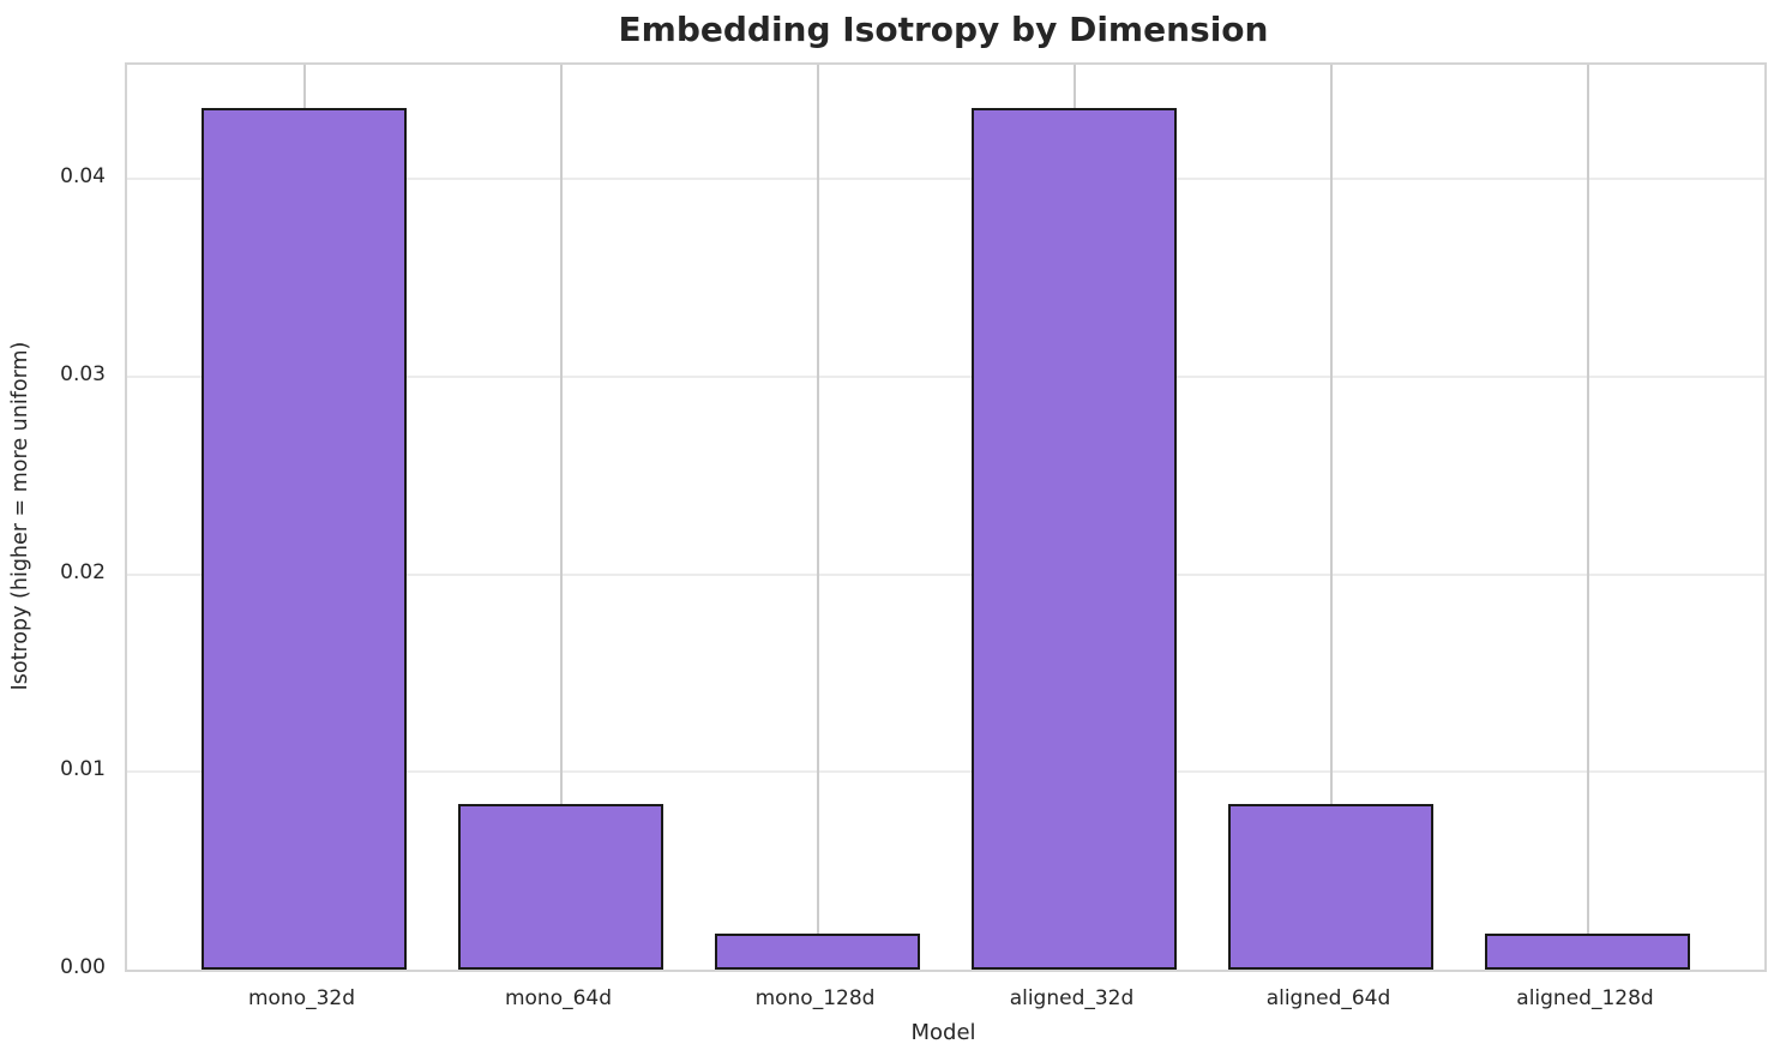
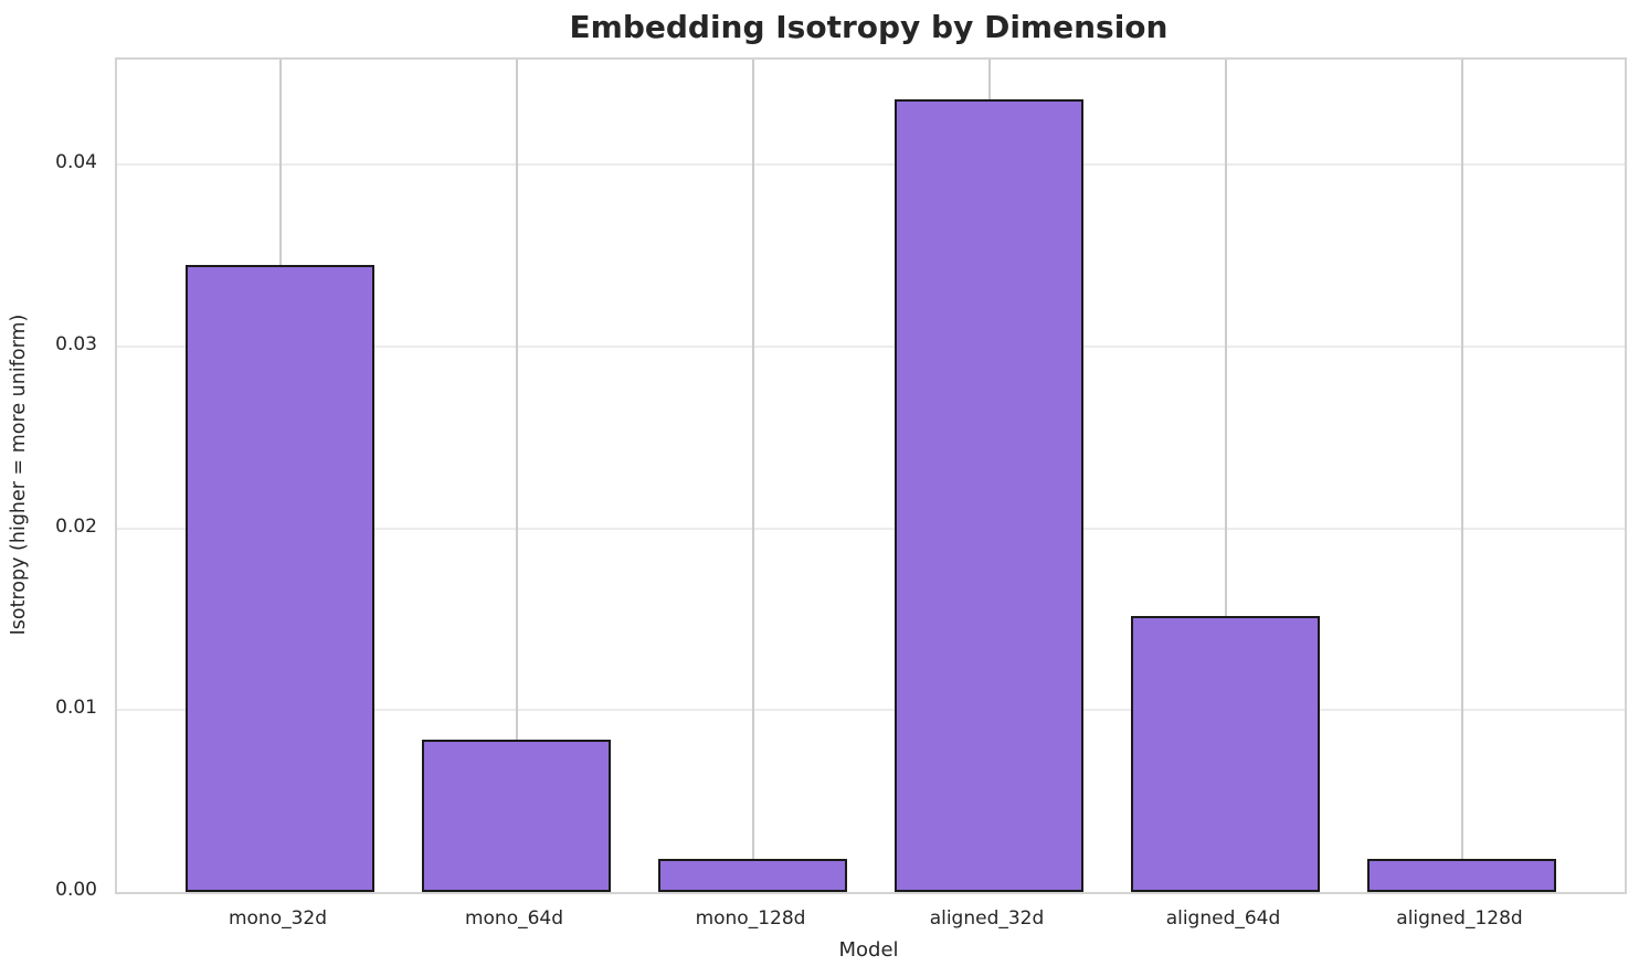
mono_32d: 0.0436 -> 0.0345
aligned_64d: 0.0084 -> 0.0152
